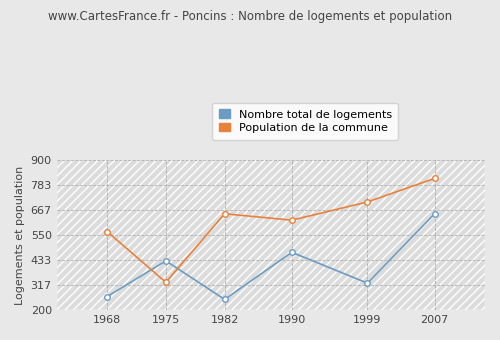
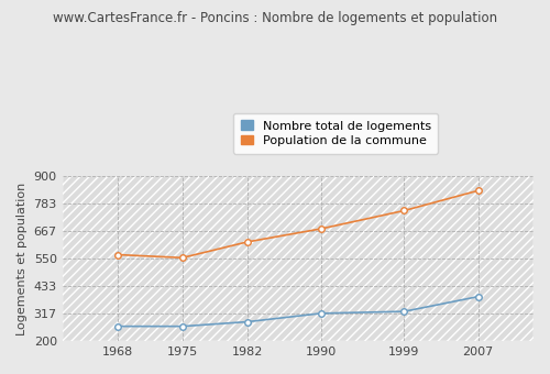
Nombre total de logements/1975: 430 -> 263
Population de la commune/1975: 330 -> 554
Nombre total de logements/1982: 250 -> 282
Population de la commune/1982: 650 -> 621
Nombre total de logements/1990: 470 -> 318
Population de la commune/1990: 620 -> 677
Population de la commune/1999: 705 -> 754
Nombre total de logements/2007: 650 -> 389
Population de la commune/2007: 815 -> 839
